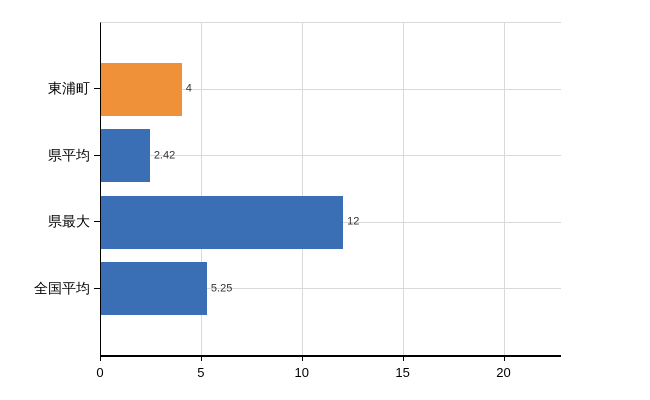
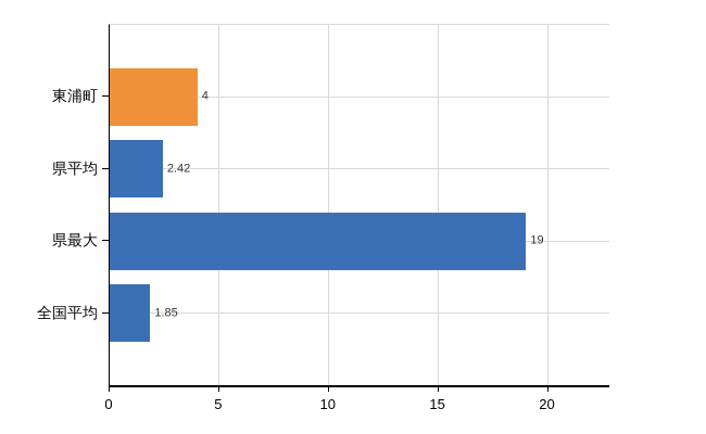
県最大: 12 -> 19
全国平均: 5.25 -> 1.85
